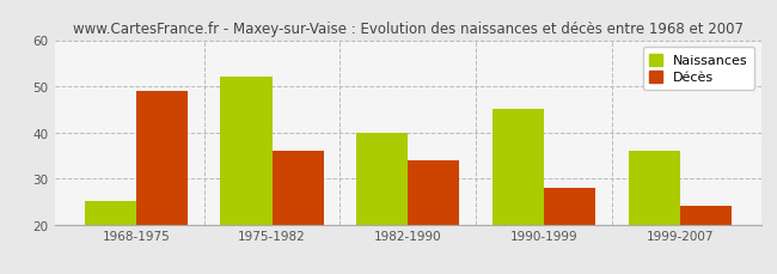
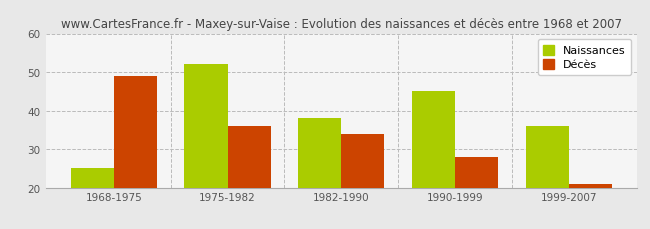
Naissances/1982-1990: 40 -> 38
Décès/1999-2007: 24 -> 21
